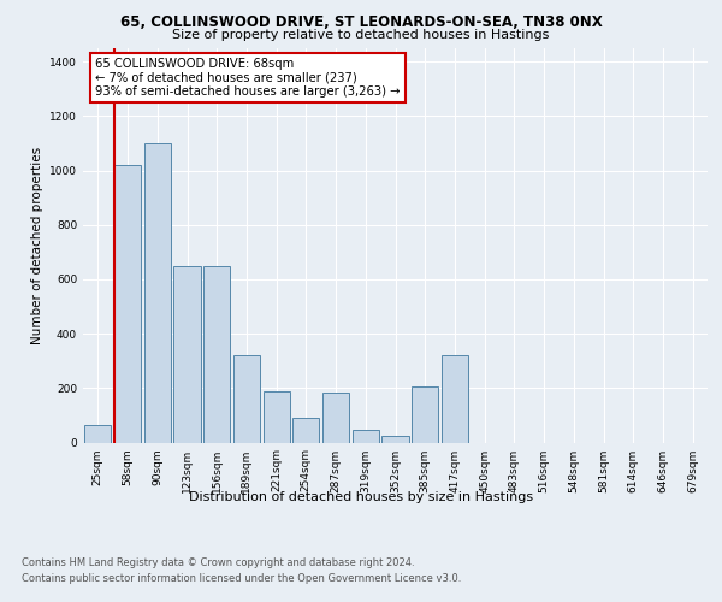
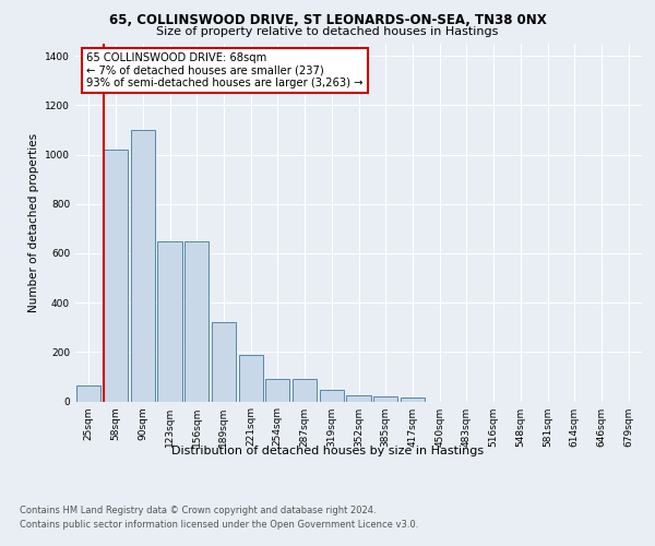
287sqm: 185 -> 90
385sqm: 205 -> 20
417sqm: 320 -> 15
